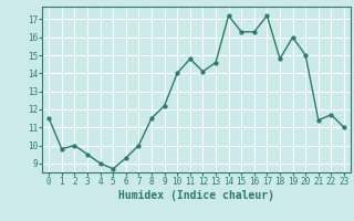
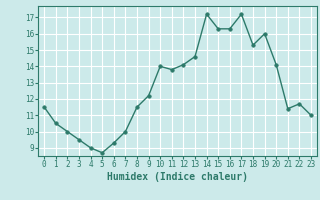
1: 9.8 -> 10.5
11: 14.8 -> 13.8
18: 14.8 -> 15.3
20: 15.0 -> 14.1
